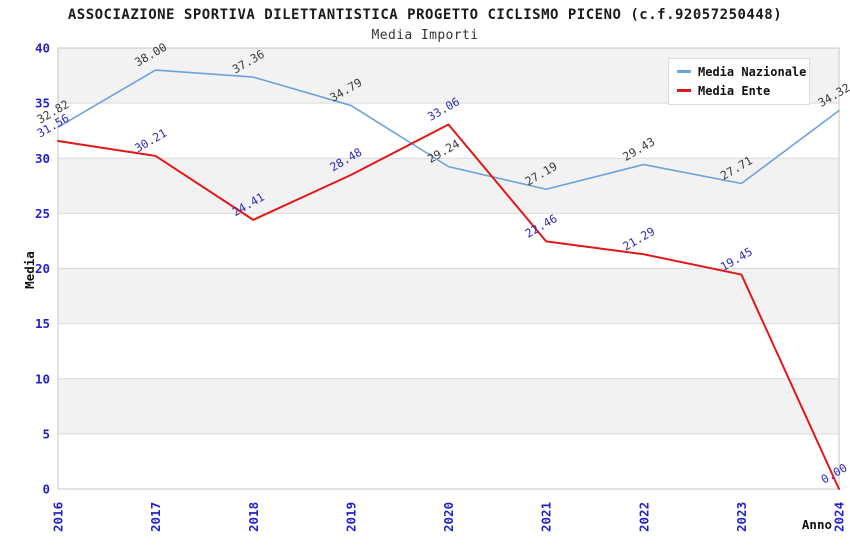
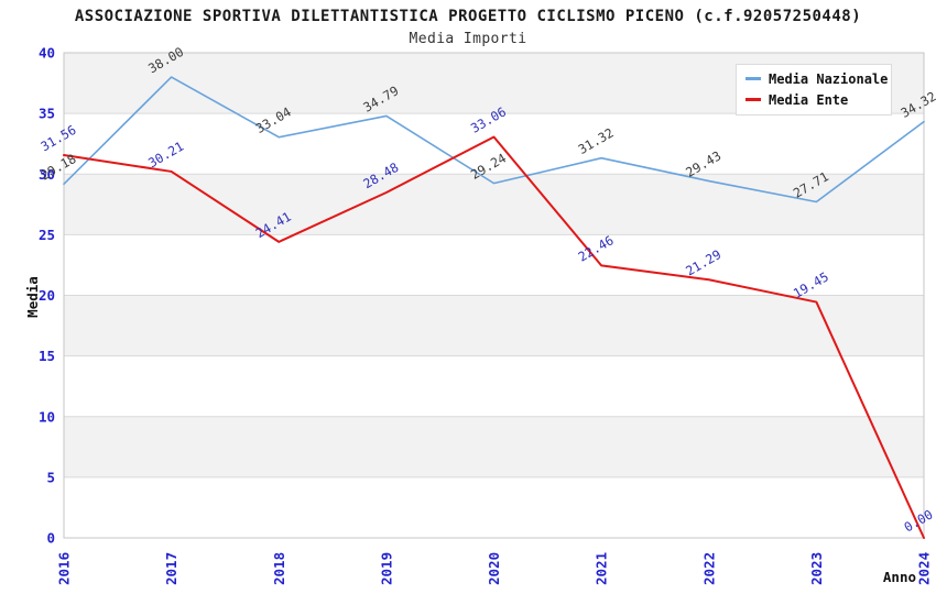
Media Nazionale/2016: 32.82 -> 29.18
Media Nazionale/2018: 37.36 -> 33.04
Media Nazionale/2021: 27.19 -> 31.32
